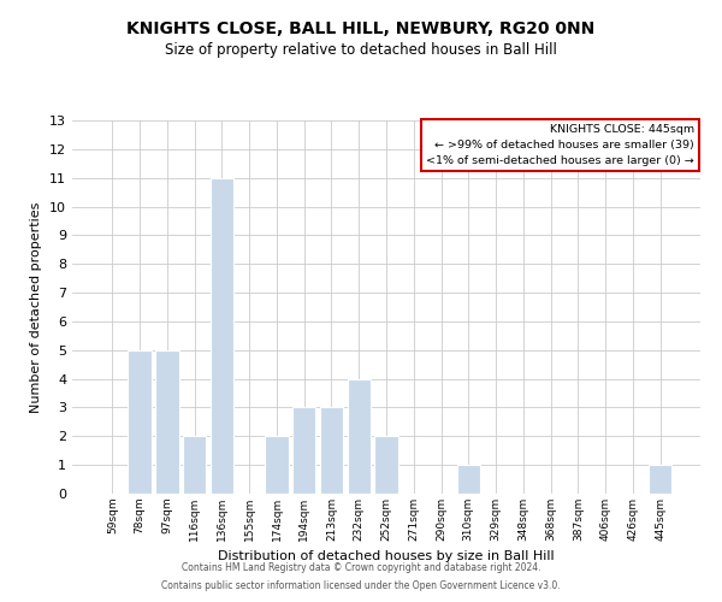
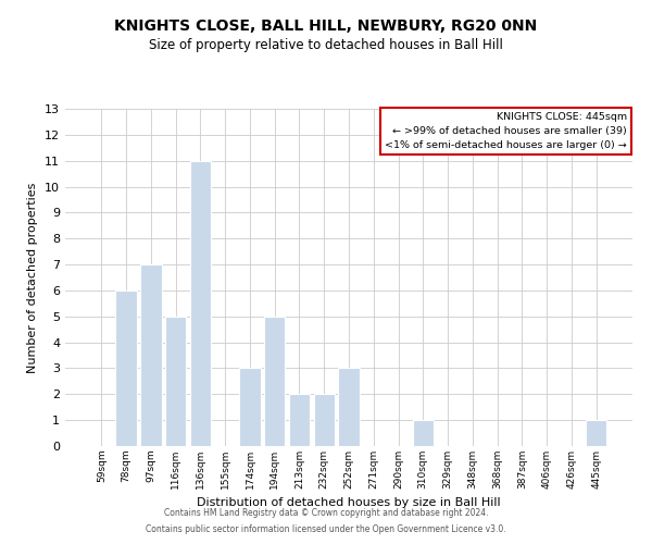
78sqm: 5 -> 6
97sqm: 5 -> 7
116sqm: 2 -> 5
174sqm: 2 -> 3
194sqm: 3 -> 5
213sqm: 3 -> 2
232sqm: 4 -> 2
252sqm: 2 -> 3
